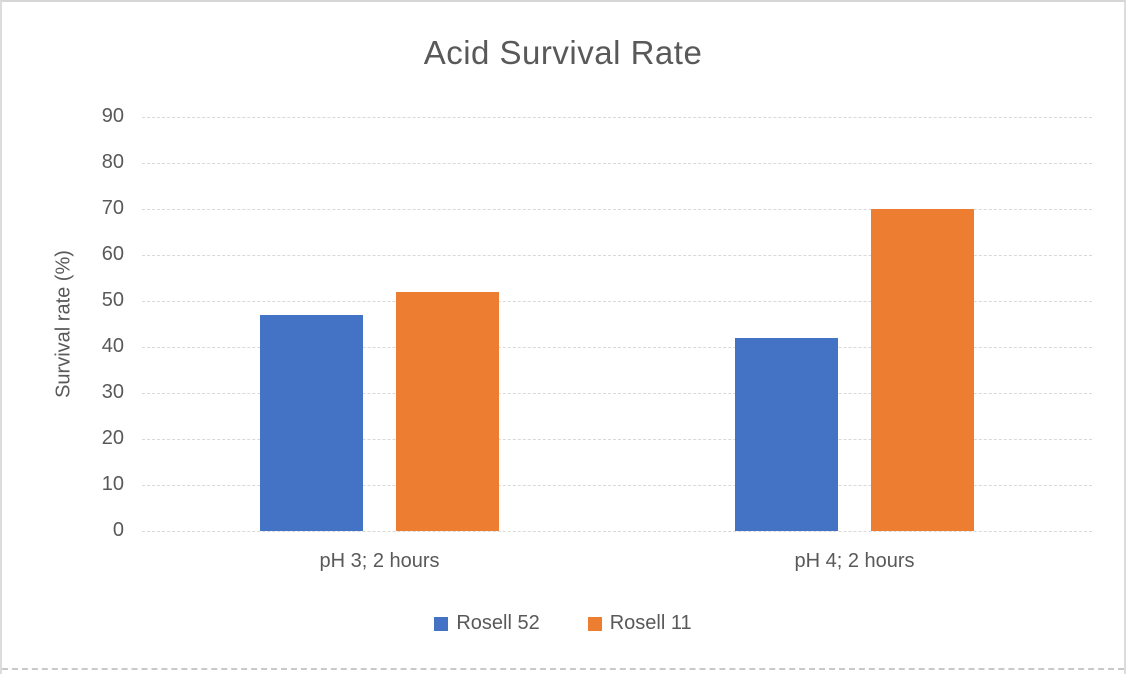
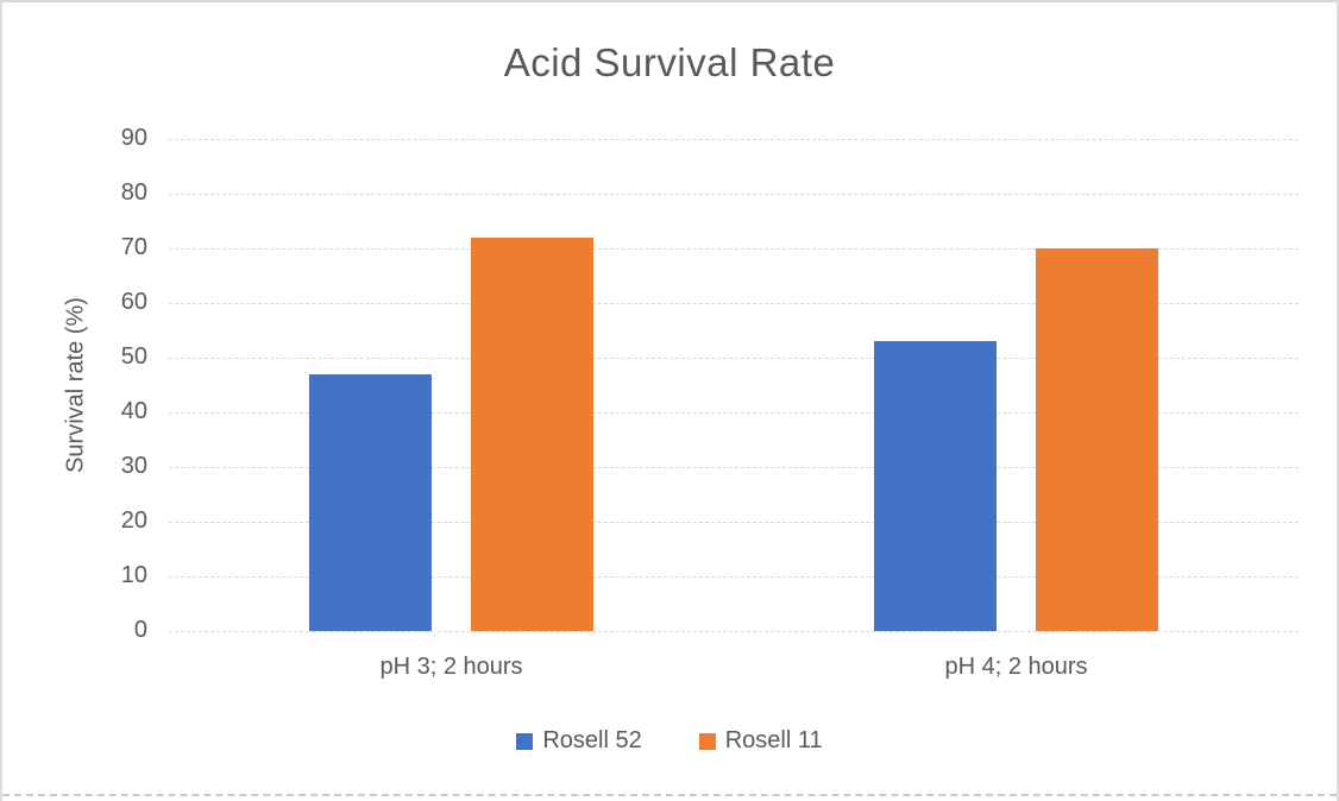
Rosell 11/pH 3; 2 hours: 52 -> 72
Rosell 52/pH 4; 2 hours: 42 -> 53
